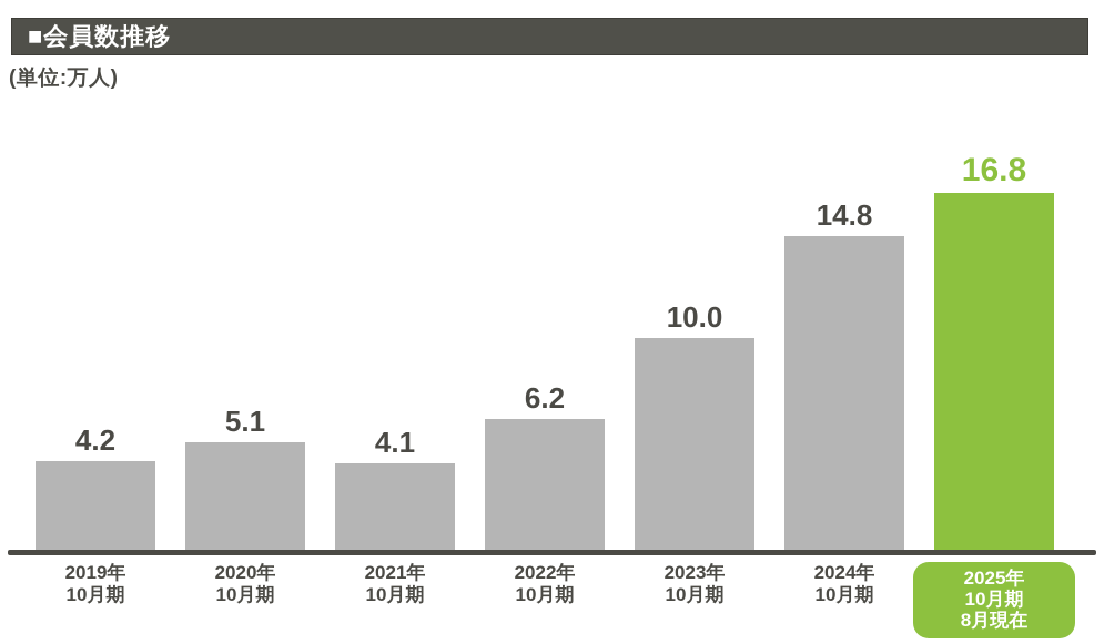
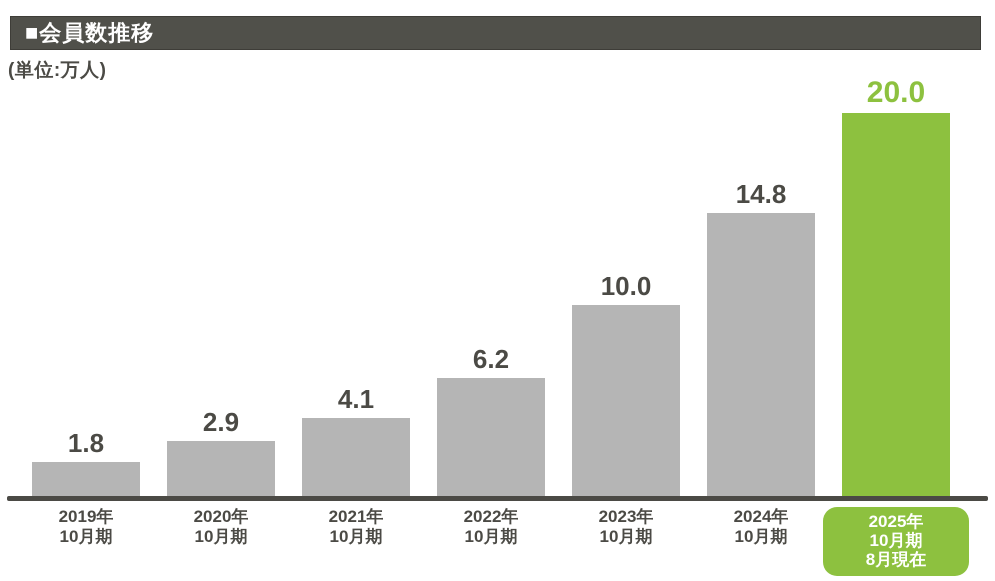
2019年 10月期: 4.2 -> 1.8
2020年 10月期: 5.1 -> 2.9
2025年 10月期 8月現在: 16.8 -> 20.0
